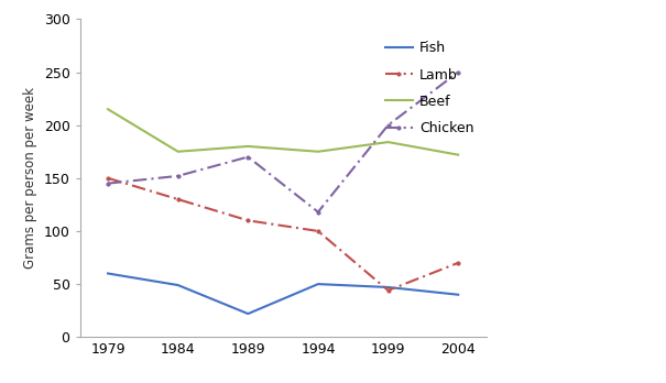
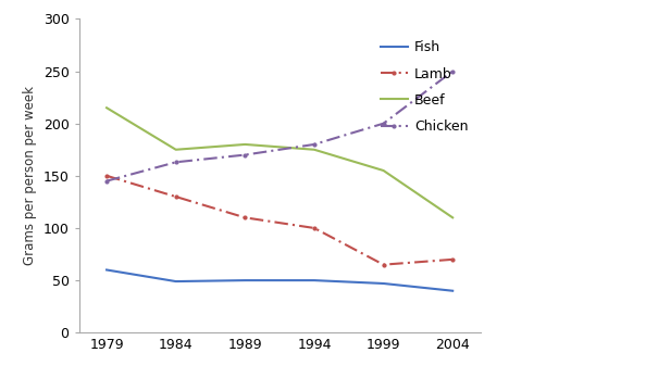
Chicken/1984: 152 -> 163
Fish/1989: 22 -> 50
Chicken/1994: 118 -> 180
Lamb/1999: 44 -> 65
Beef/1999: 184 -> 155
Beef/2004: 172 -> 110
